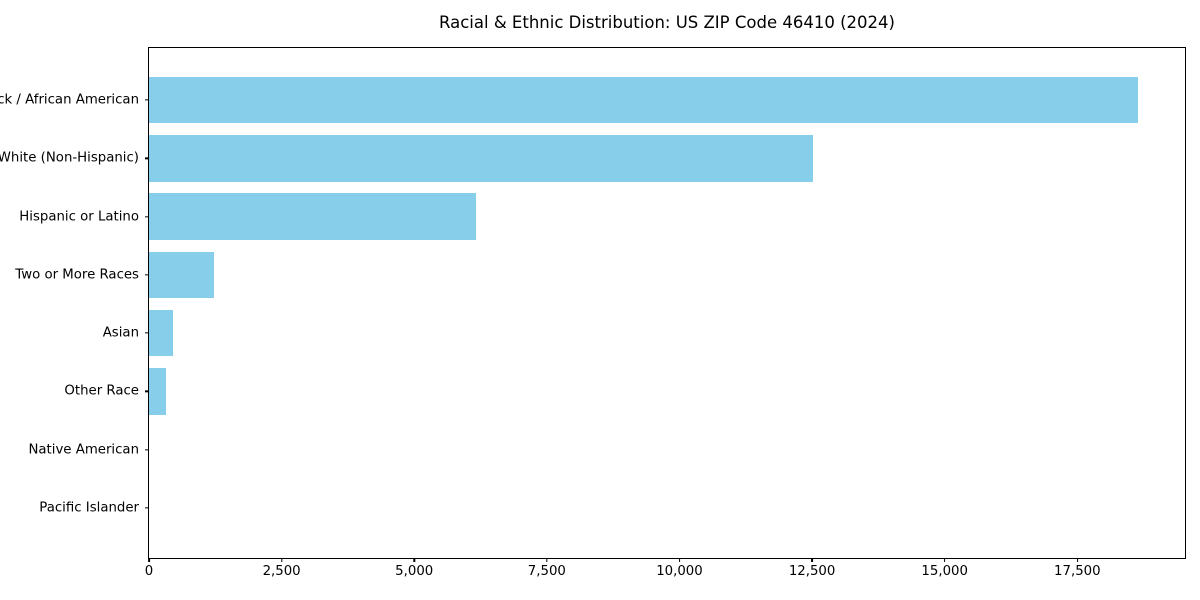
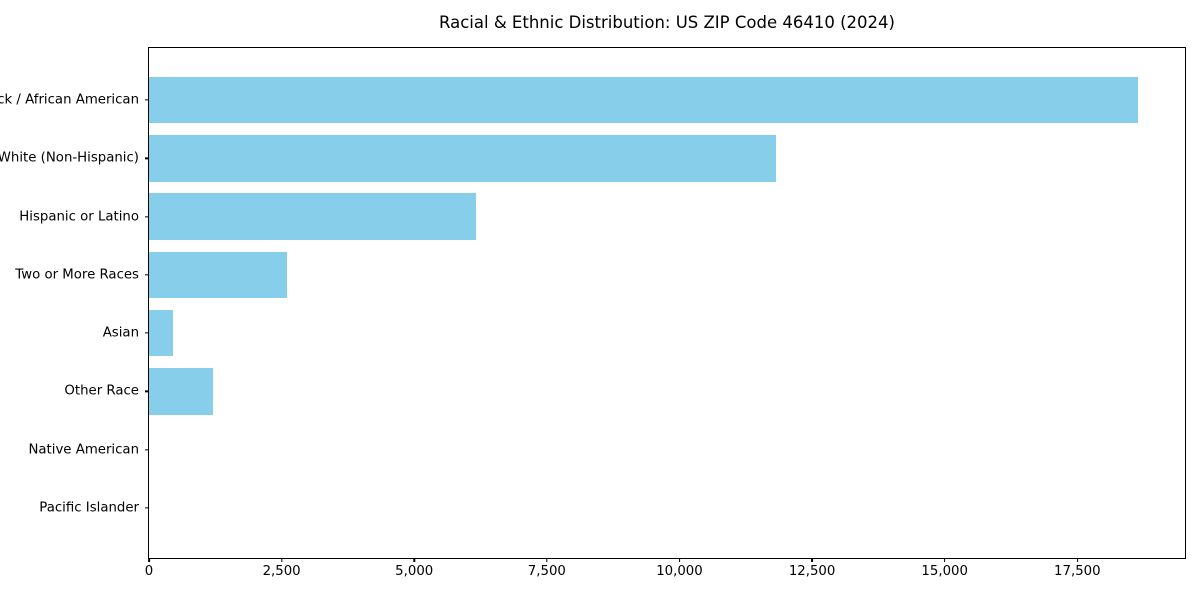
White (Non-Hispanic): 12500 -> 11800
Two or More Races: 1200 -> 2600
Other Race: 300 -> 1200
